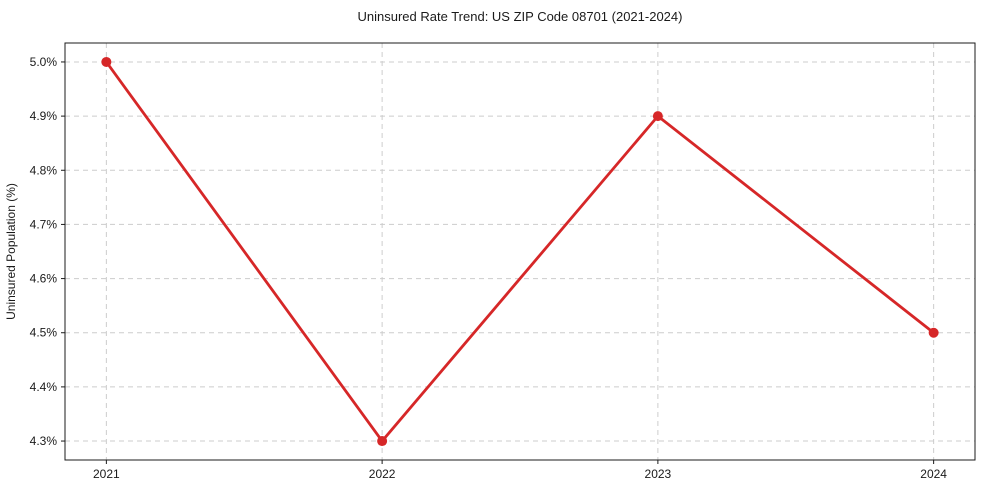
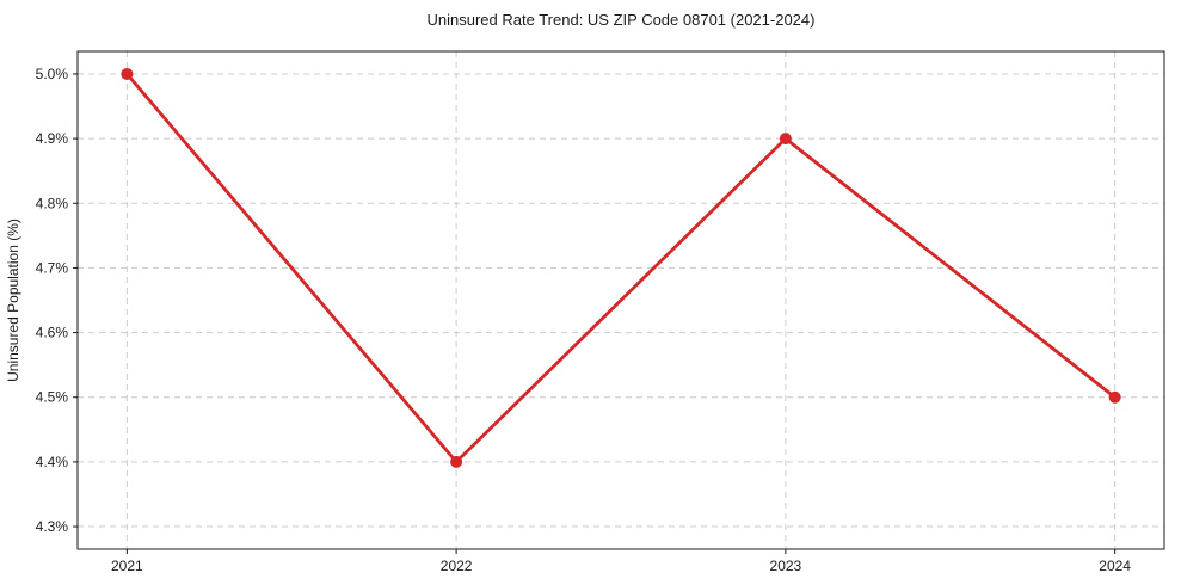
2022: 4.3% -> 4.4%
